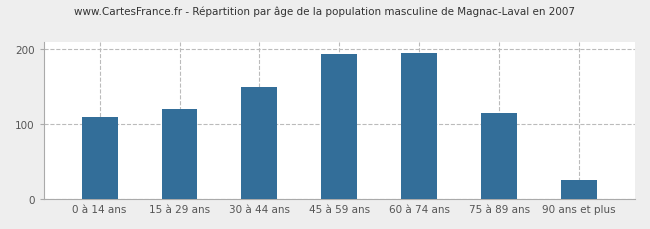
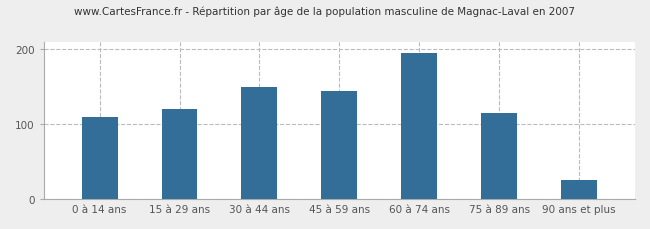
45 à 59 ans: 193 -> 144
